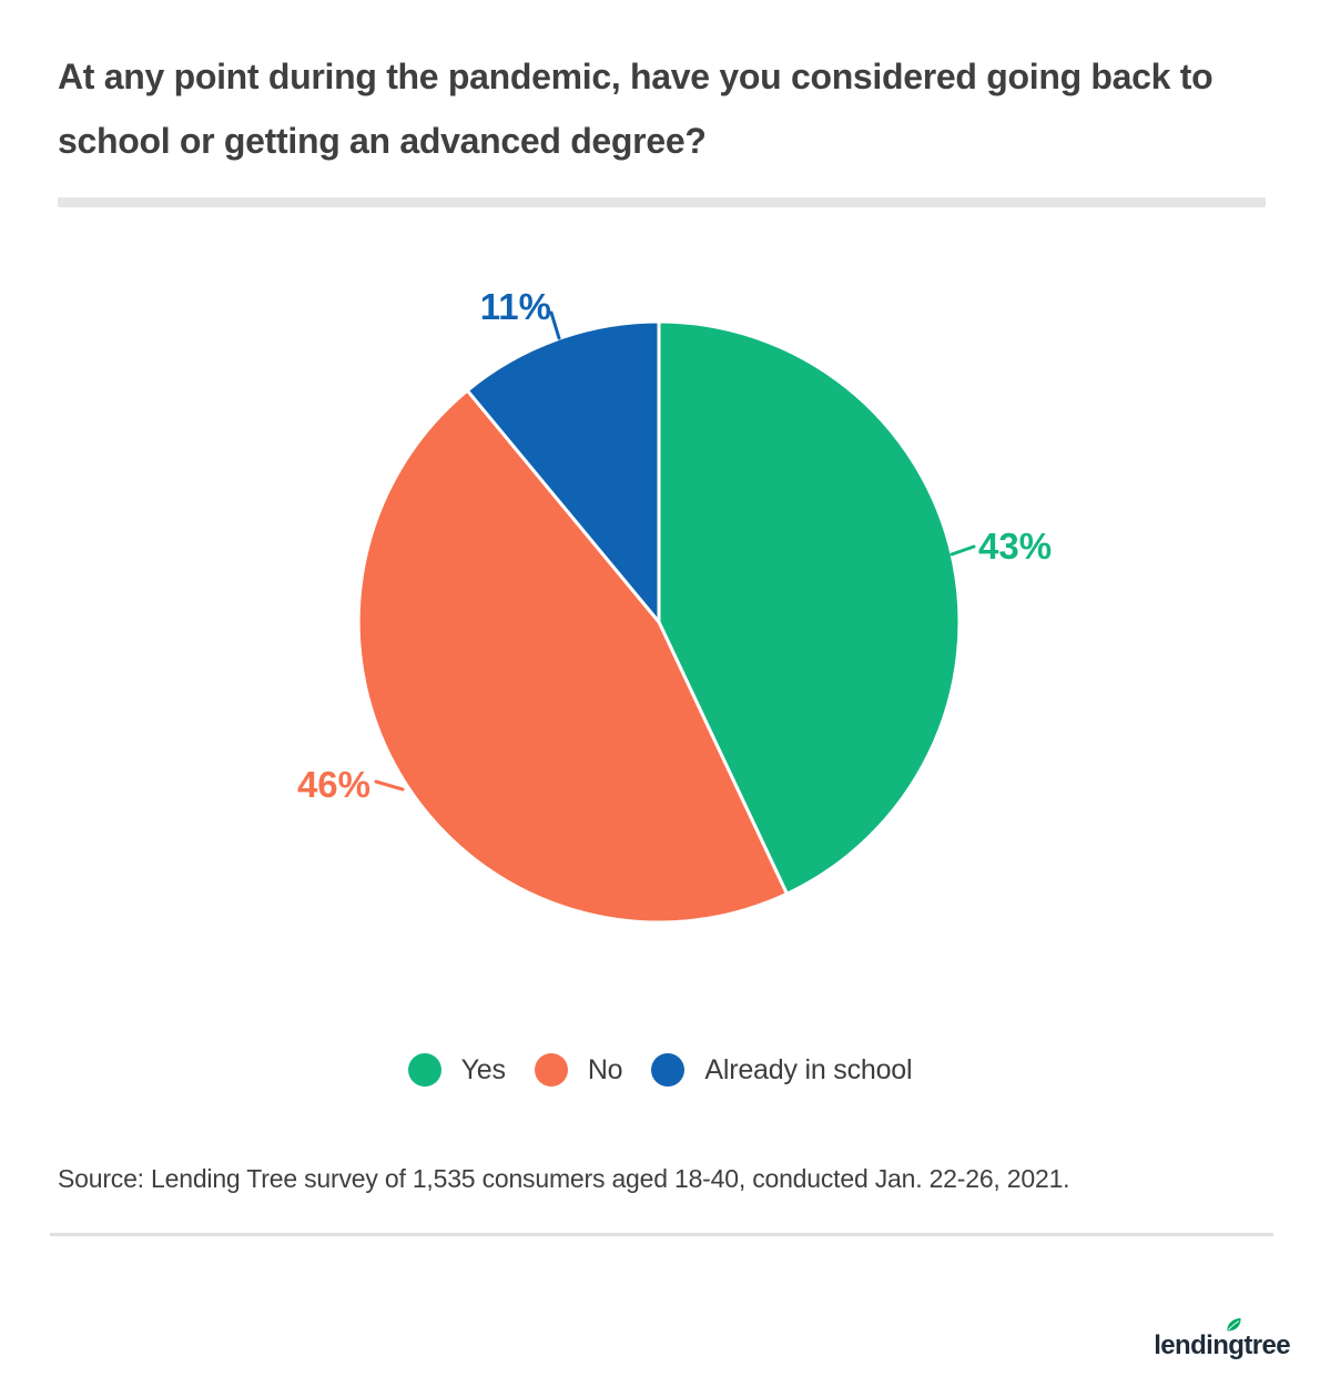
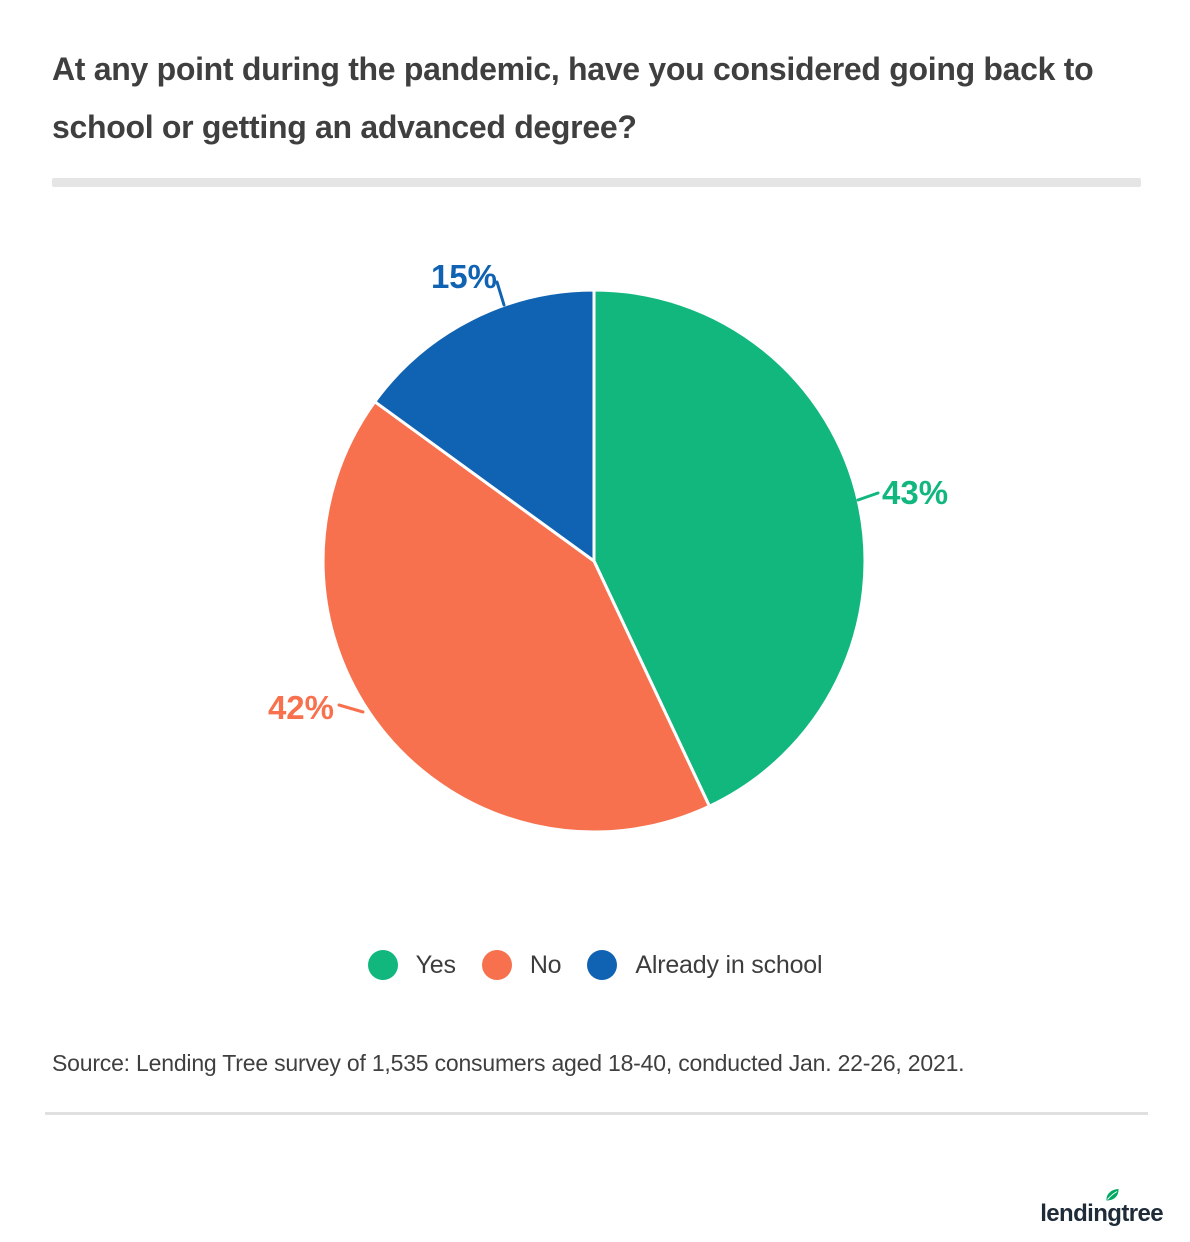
No: 46% -> 42%
Already in school: 11% -> 15%
